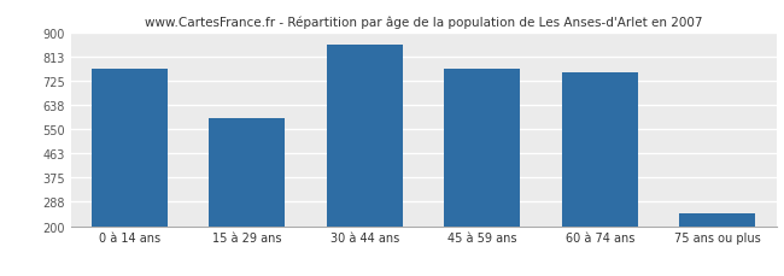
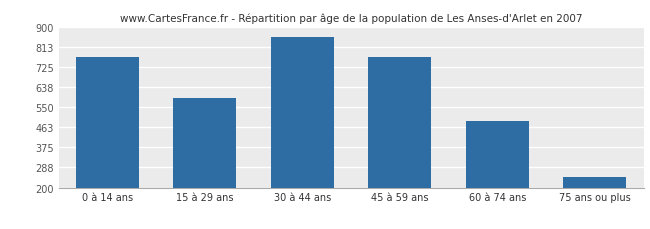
60 à 74 ans: 755 -> 490
